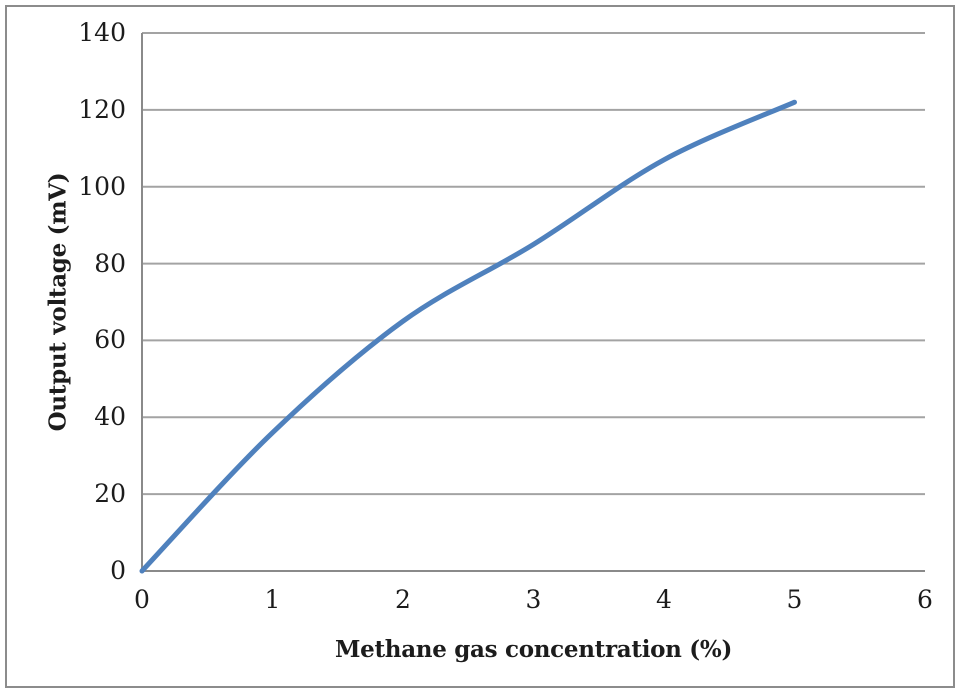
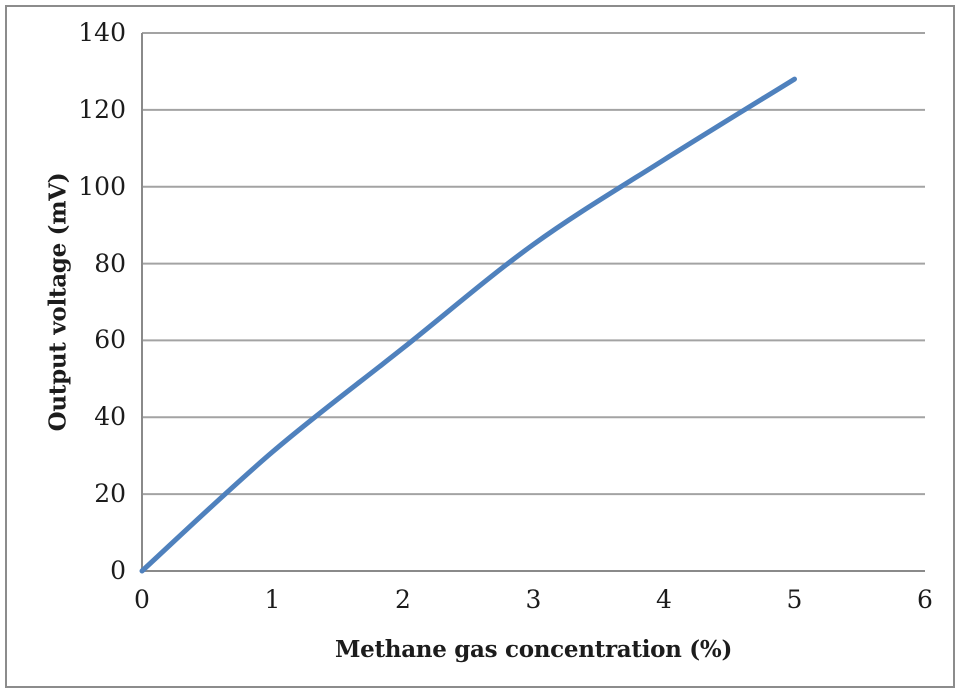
1: 36 -> 31
2: 65 -> 58
5: 122 -> 128
